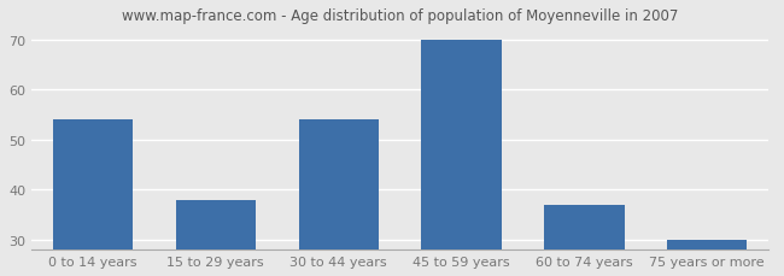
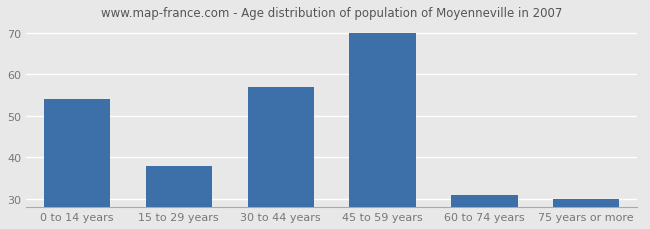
30 to 44 years: 54 -> 57
60 to 74 years: 37 -> 31
